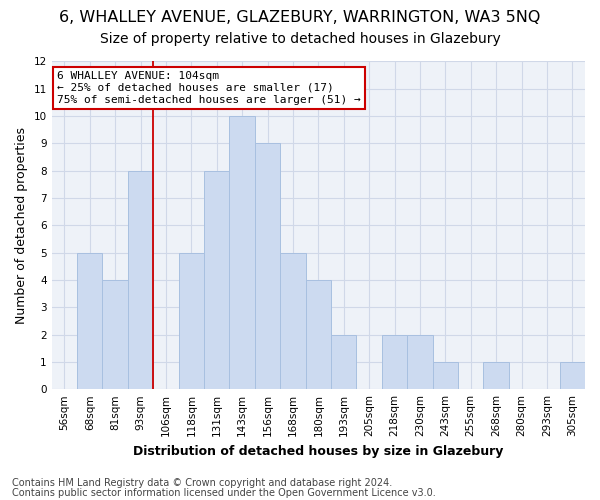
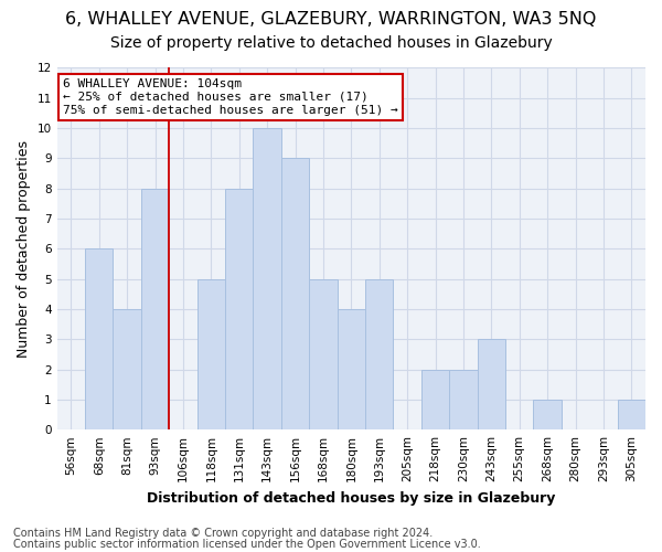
68sqm: 5 -> 6
193sqm: 2 -> 5
243sqm: 1 -> 3
